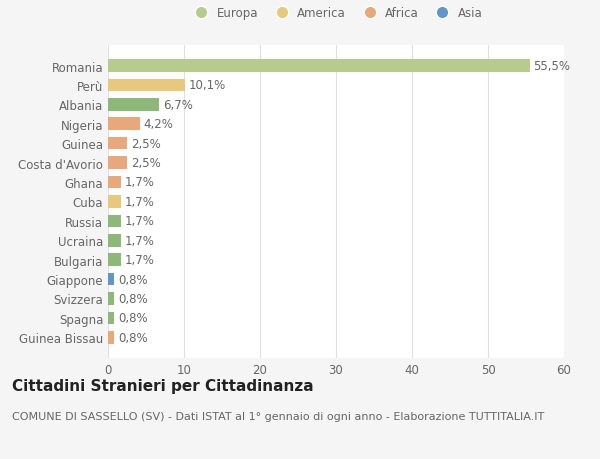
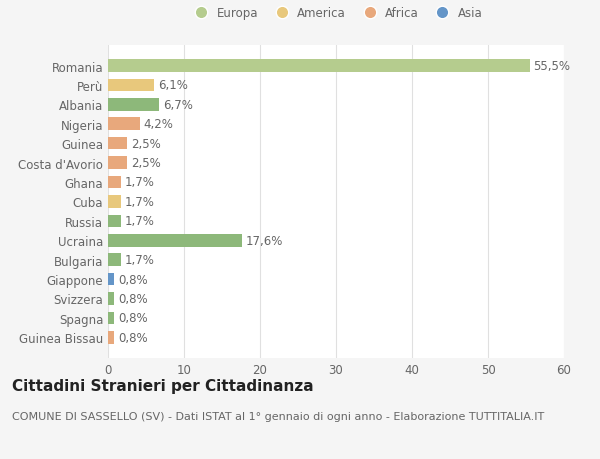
Perù: 10,1% -> 6,1%
Ucraina: 1,7% -> 17,6%
